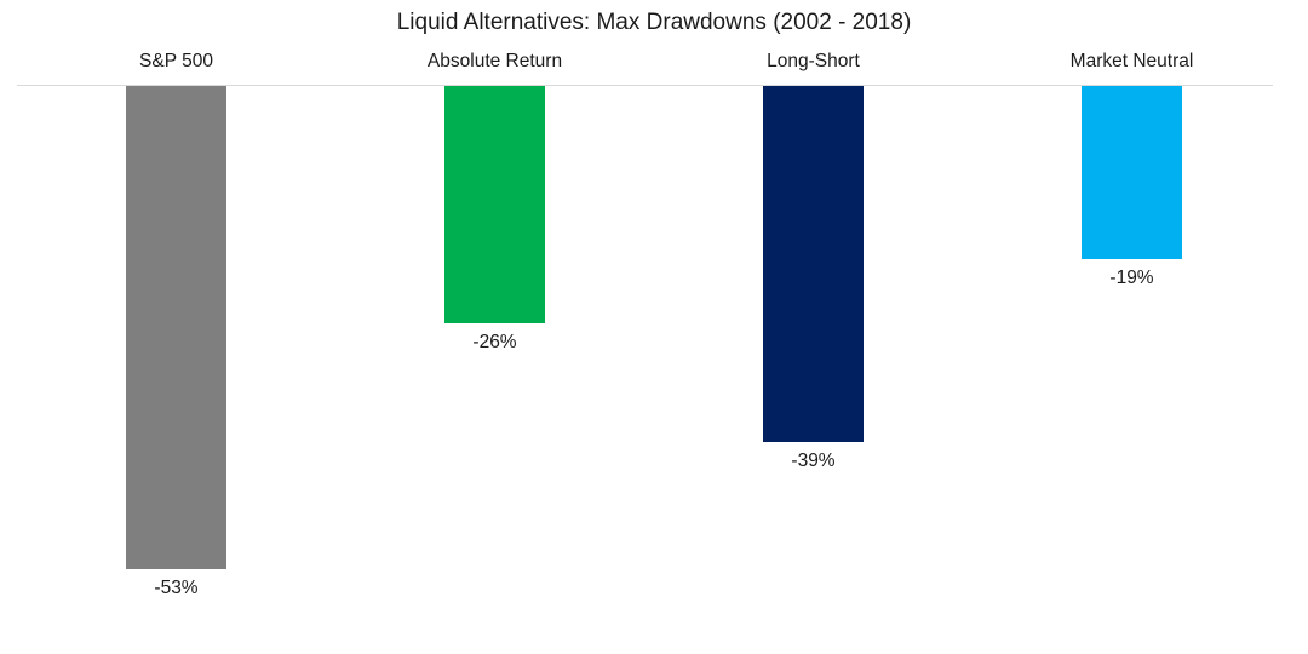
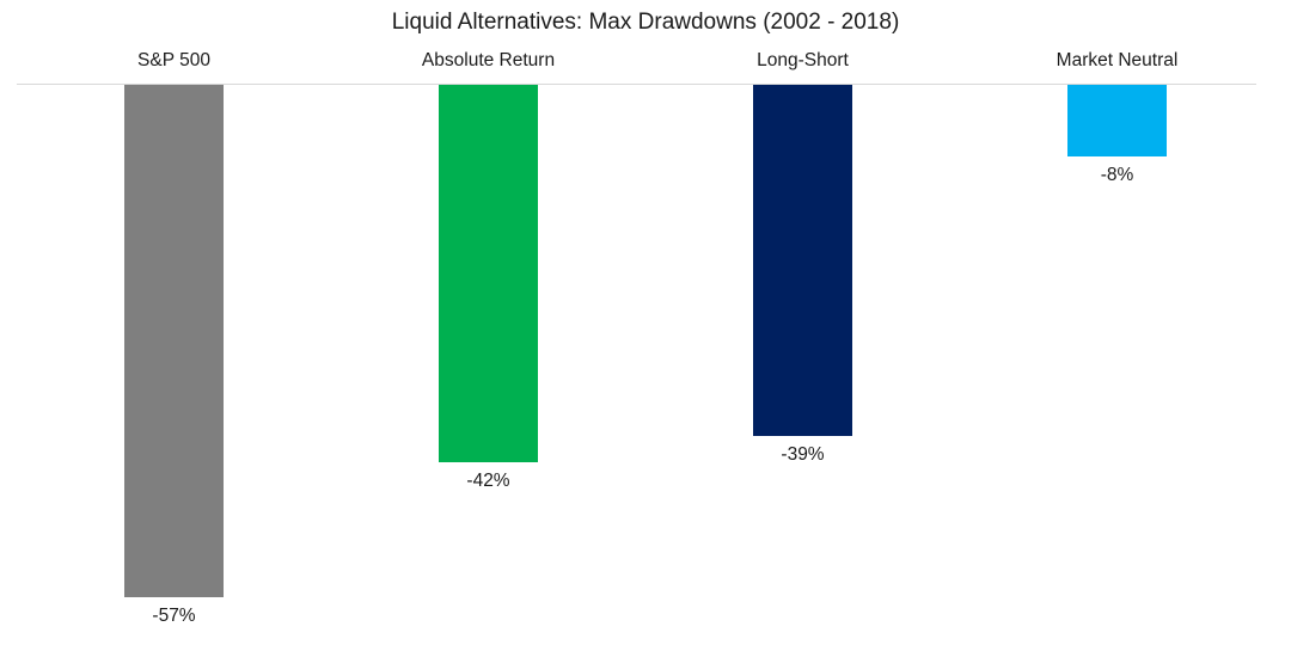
S&P 500: -53% -> -57%
Absolute Return: -26% -> -42%
Market Neutral: -19% -> -8%
